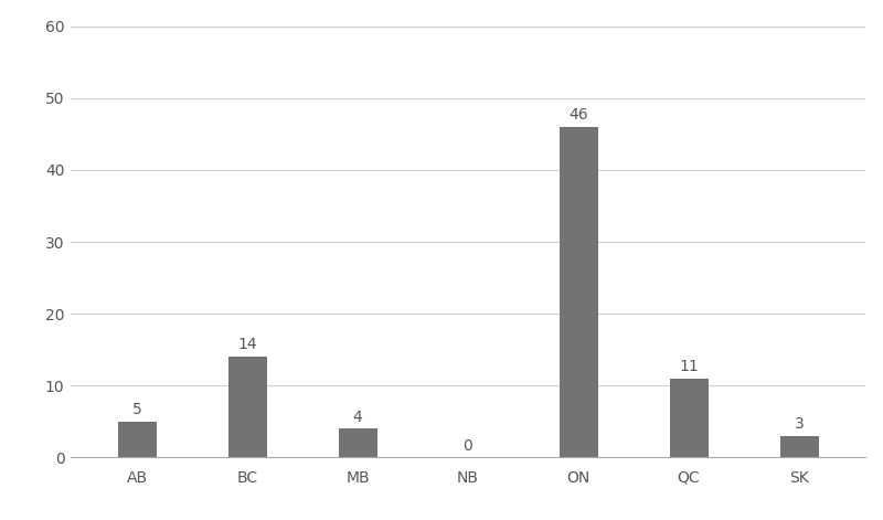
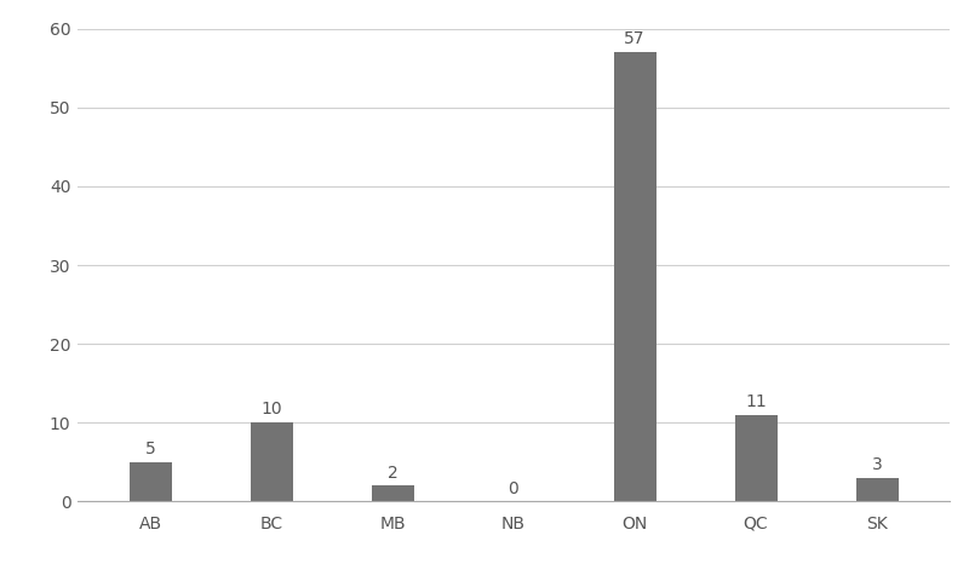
BC: 14 -> 10
MB: 4 -> 2
ON: 46 -> 57
